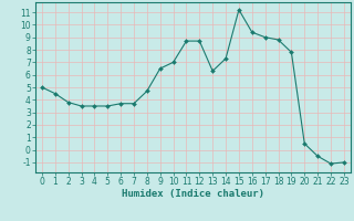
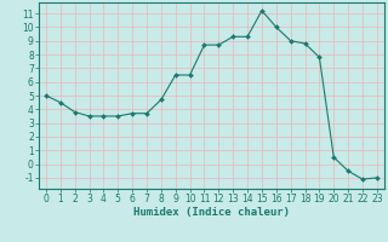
10: 7.0 -> 6.5
13: 6.3 -> 9.3
14: 7.3 -> 9.3
16: 9.4 -> 10.0
